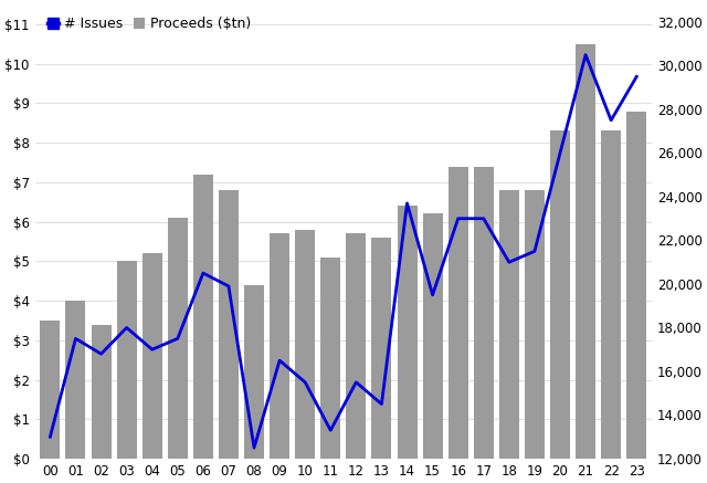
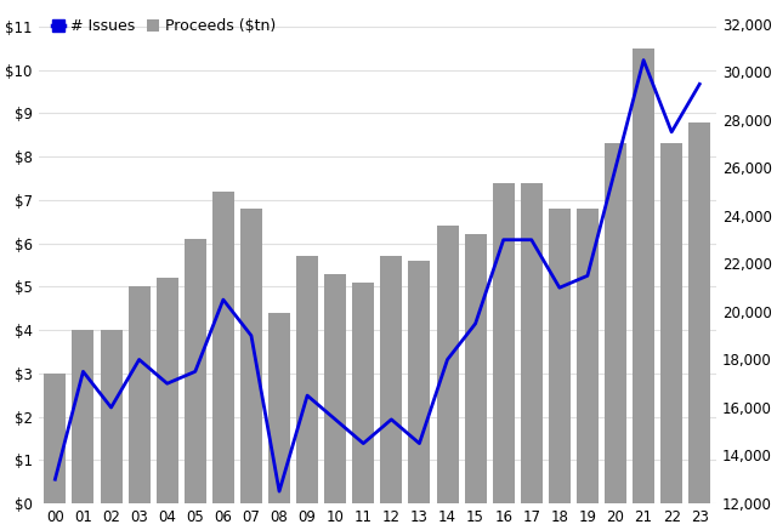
Proceeds ($tn)/00: $3.5 -> $3.0
Proceeds ($tn)/02: $3.4 -> $4.0
# Issues/02: 16,800 -> 16,000
# Issues/07: 19,900 -> 19,000
Proceeds ($tn)/10: $5.8 -> $5.3
# Issues/11: 13,300 -> 14,500
# Issues/14: 23,700 -> 18,000
